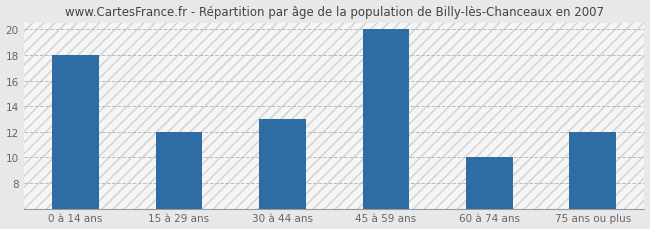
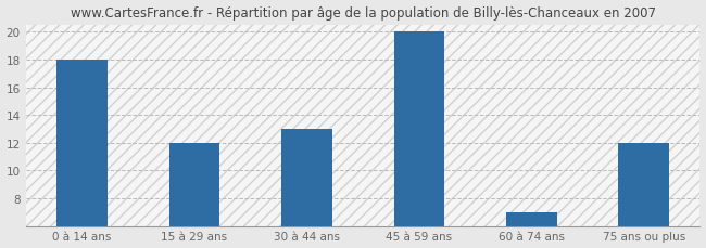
60 à 74 ans: 10 -> 7
